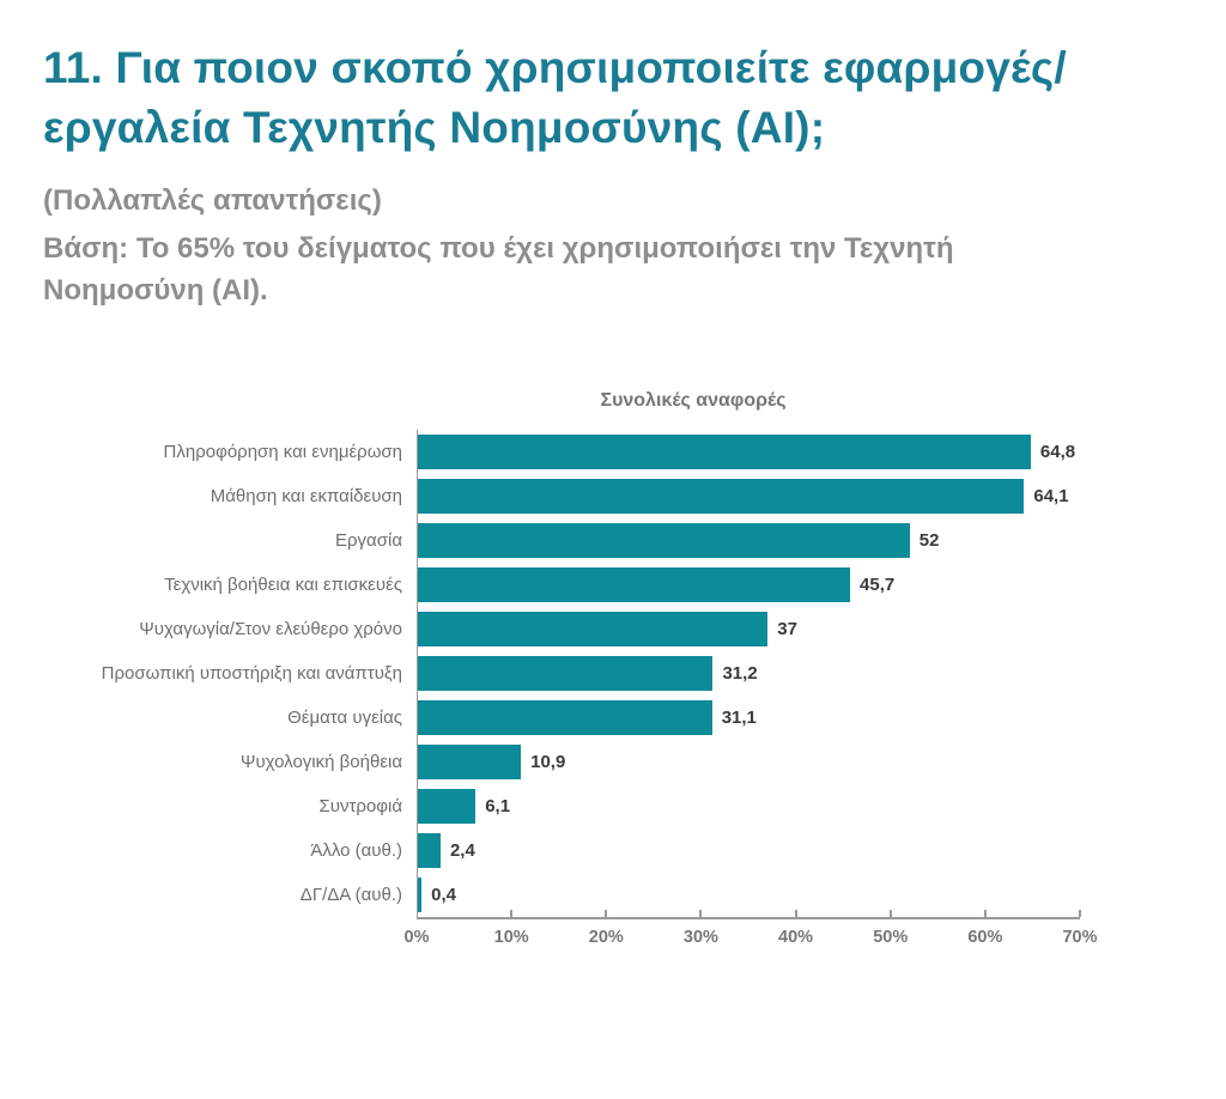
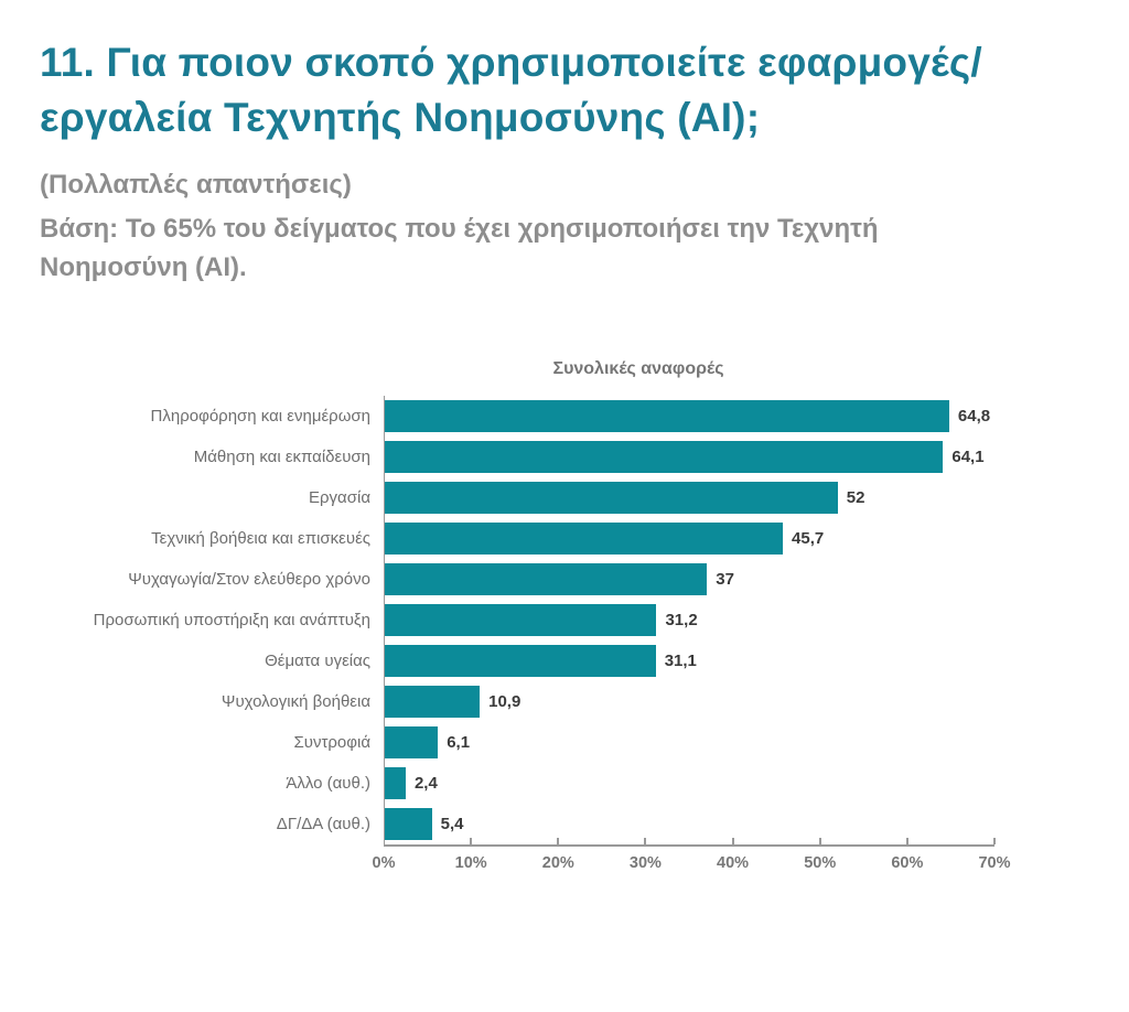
ΔΓ/ΔΑ (αυθ.): 0,4 -> 5,4
